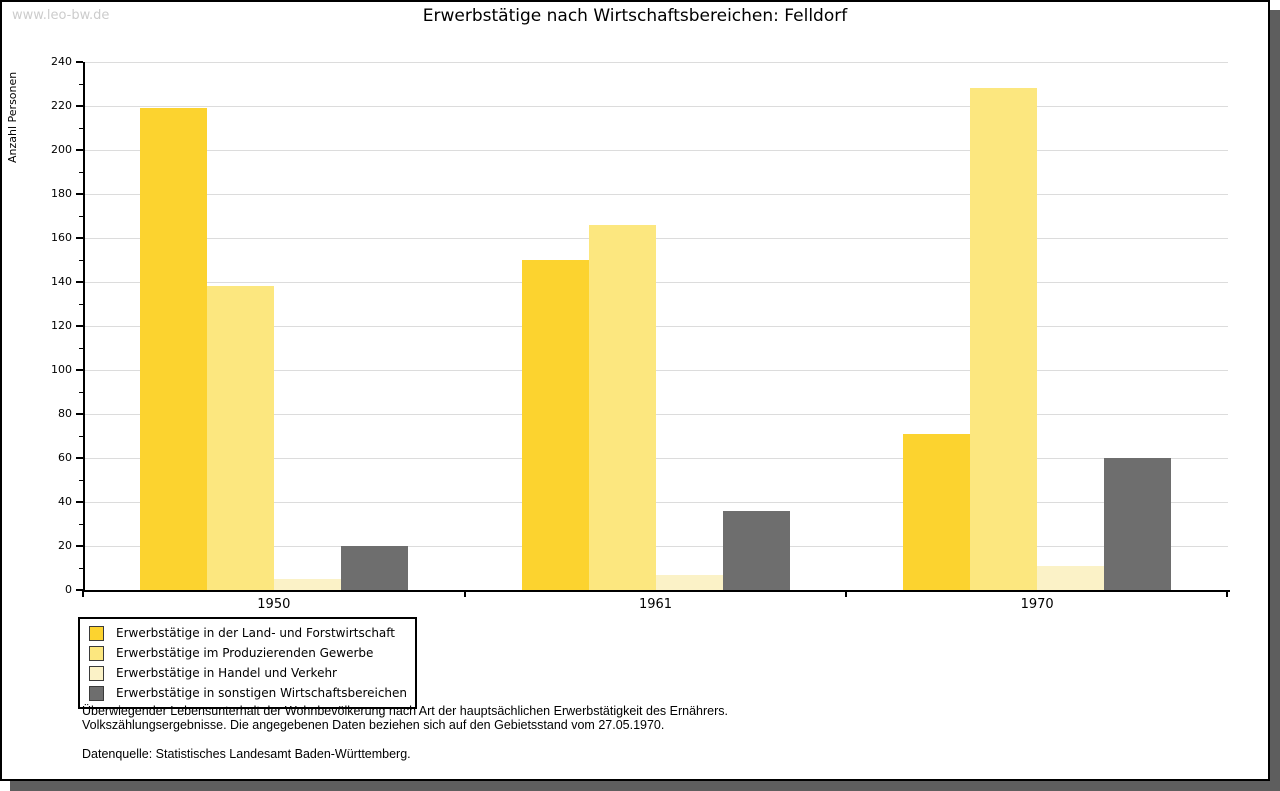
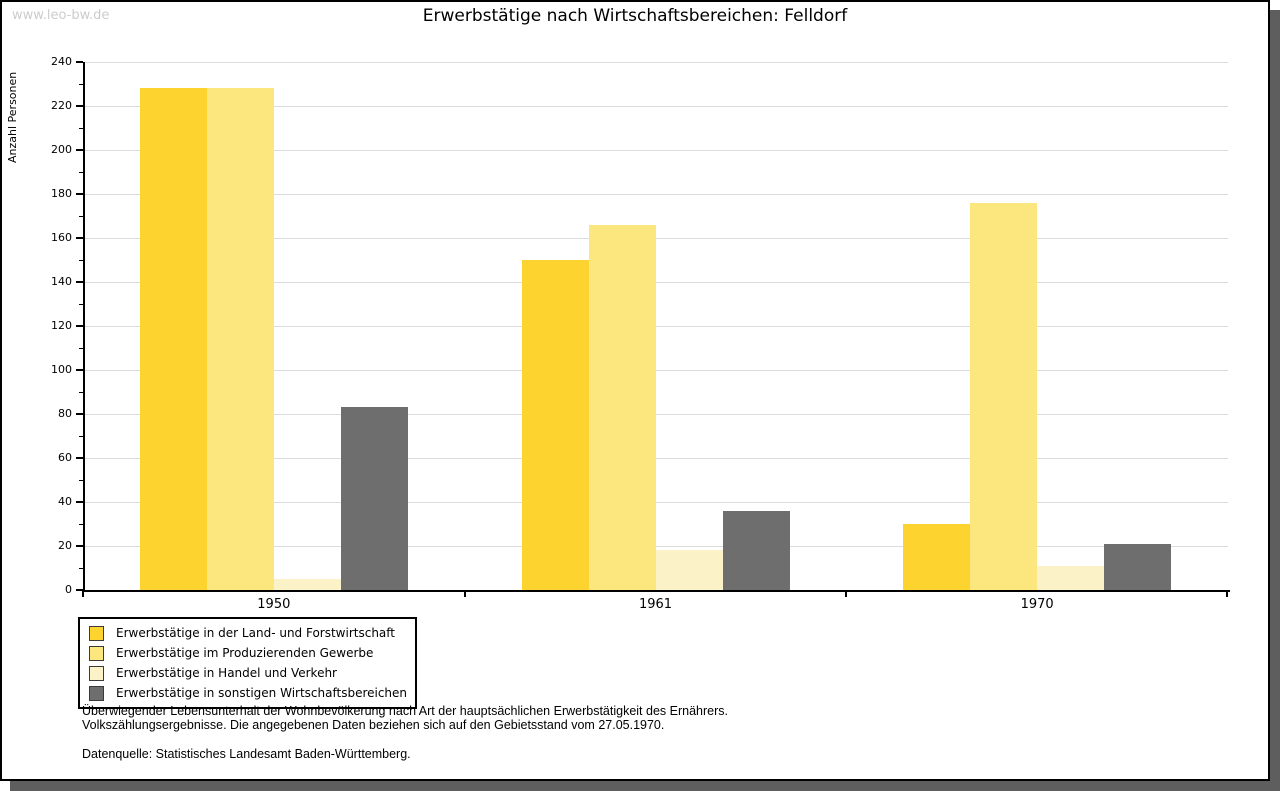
Erwerbstätige in der Land- und Forstwirtschaft/1950: 219 -> 228
Erwerbstätige im Produzierenden Gewerbe/1950: 138 -> 228
Erwerbstätige in sonstigen Wirtschaftsbereichen/1950: 20 -> 83
Erwerbstätige in Handel und Verkehr/1961: 7 -> 18
Erwerbstätige in der Land- und Forstwirtschaft/1970: 71 -> 30
Erwerbstätige im Produzierenden Gewerbe/1970: 228 -> 176
Erwerbstätige in sonstigen Wirtschaftsbereichen/1970: 60 -> 21
